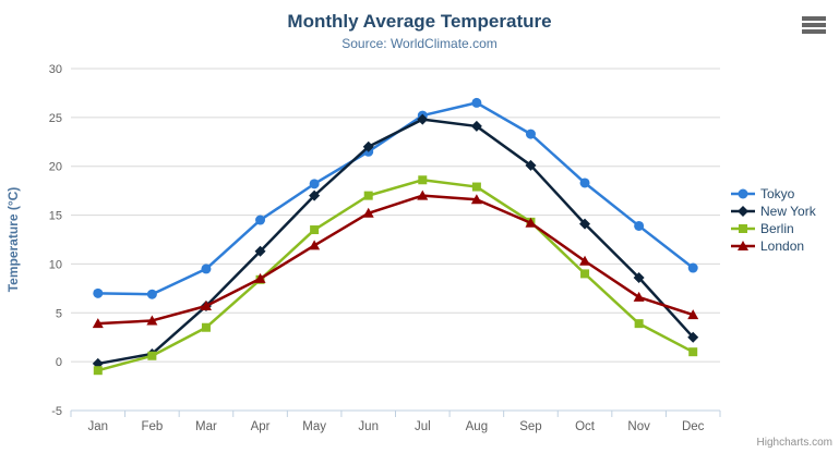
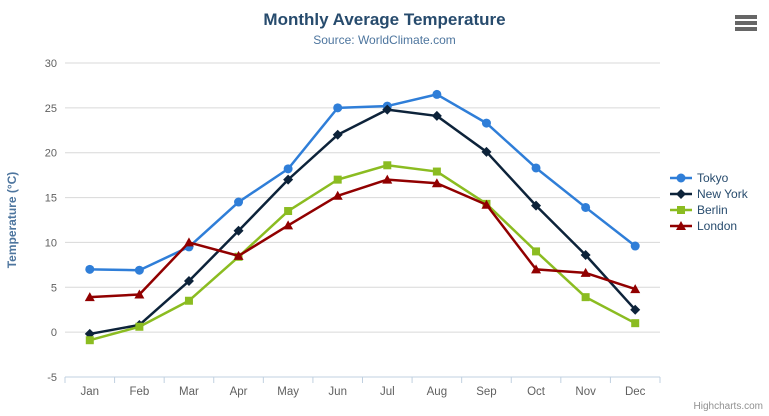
London/Mar: 6 -> 10
Tokyo/Jun: 22 -> 25
London/Oct: 10 -> 7
